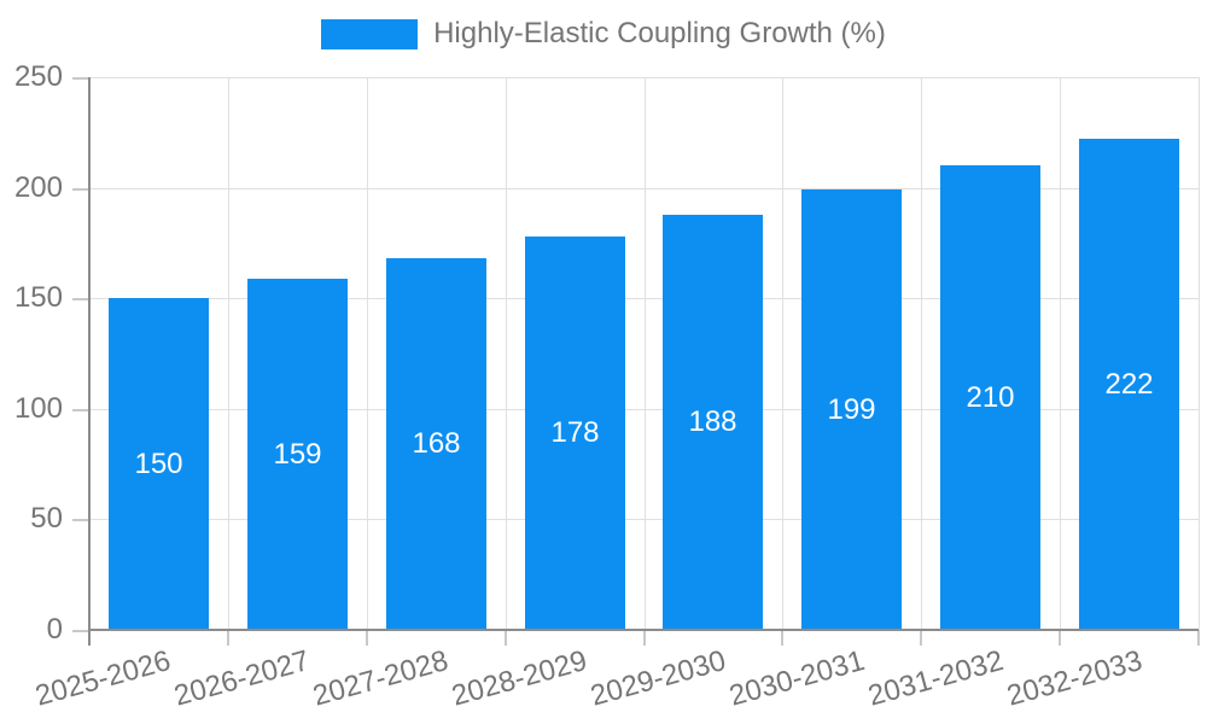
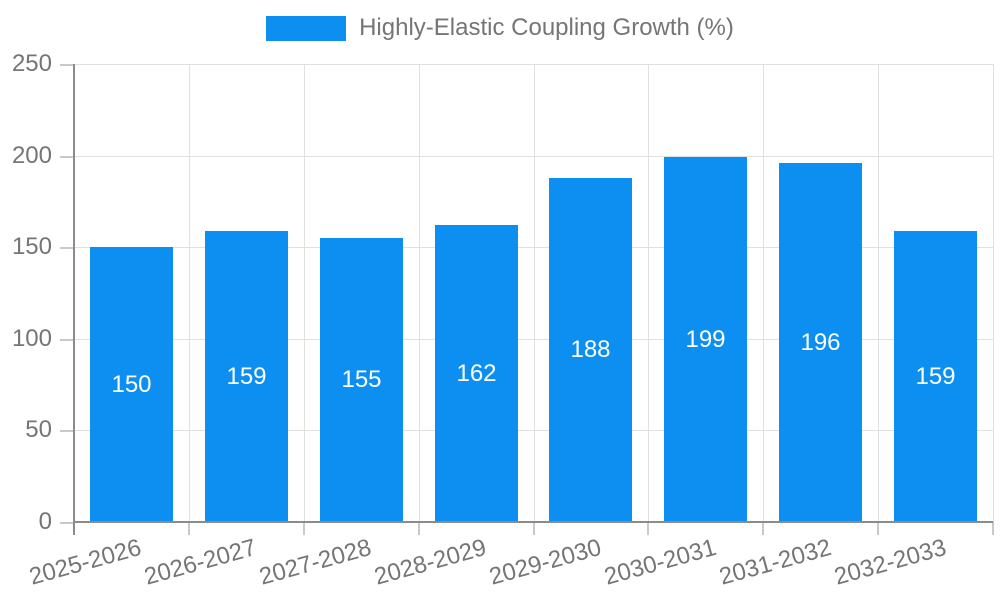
2027-2028: 168 -> 155
2028-2029: 178 -> 162
2031-2032: 210 -> 196
2032-2033: 222 -> 159
